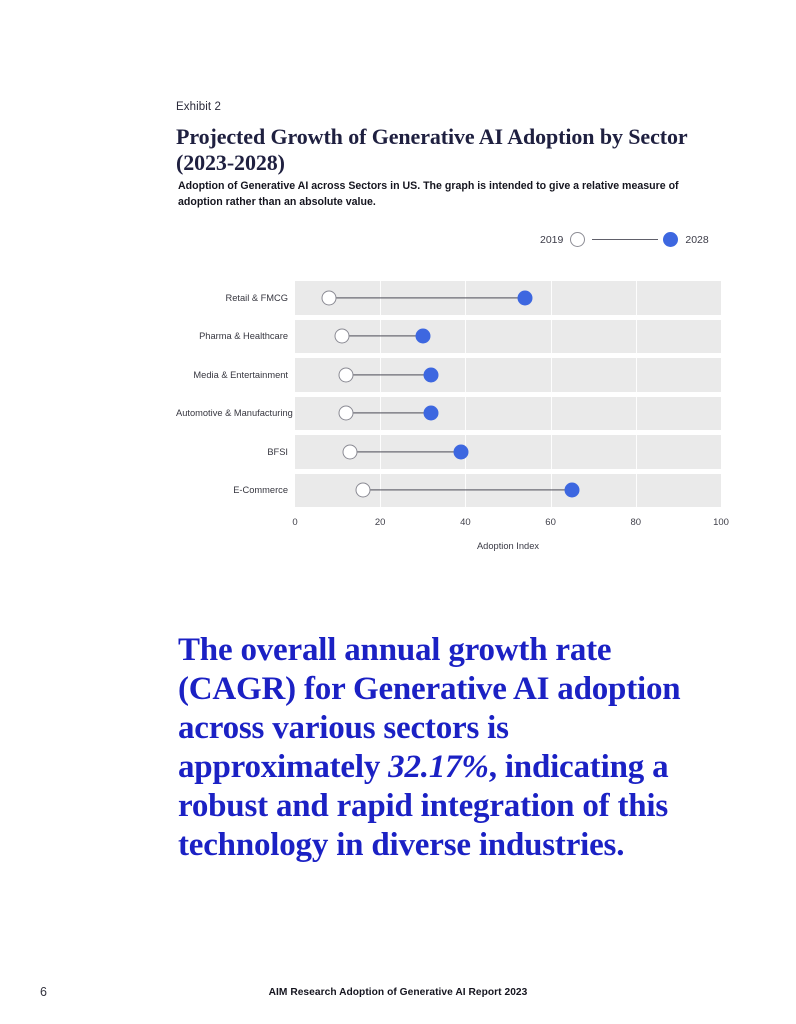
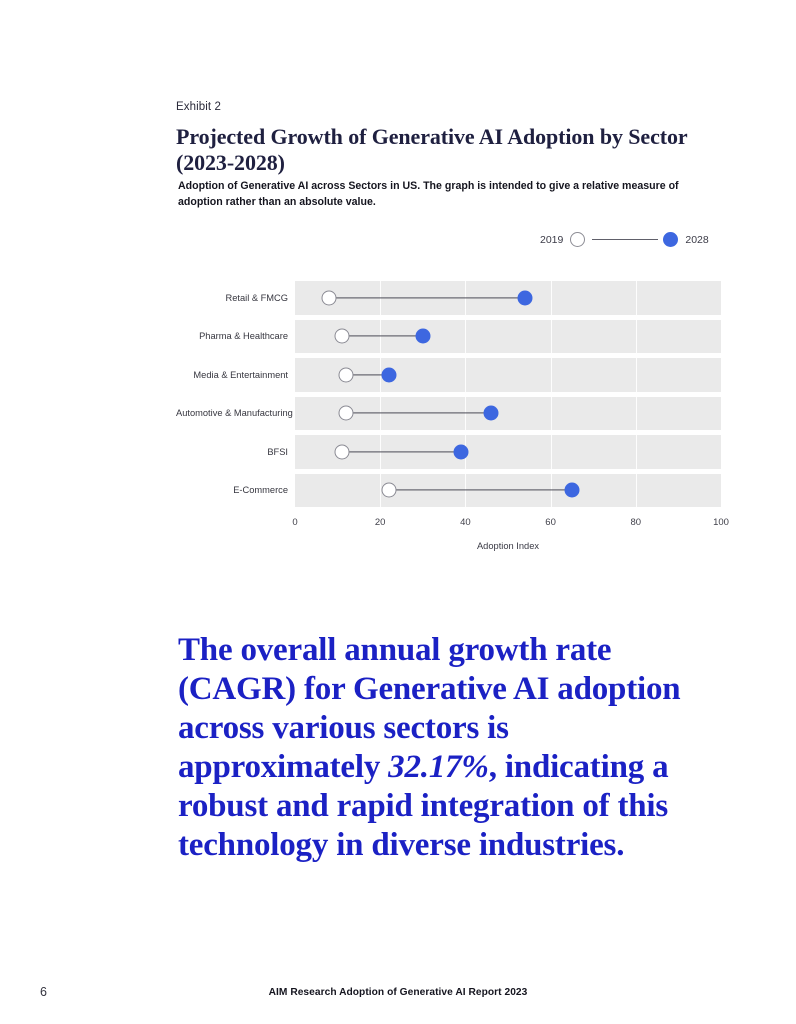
2028/Media & Entertainment: 32 -> 22
2028/Automotive & Manufacturing: 32 -> 46
2019/BFSI: 13 -> 11
2019/E-Commerce: 16 -> 22
